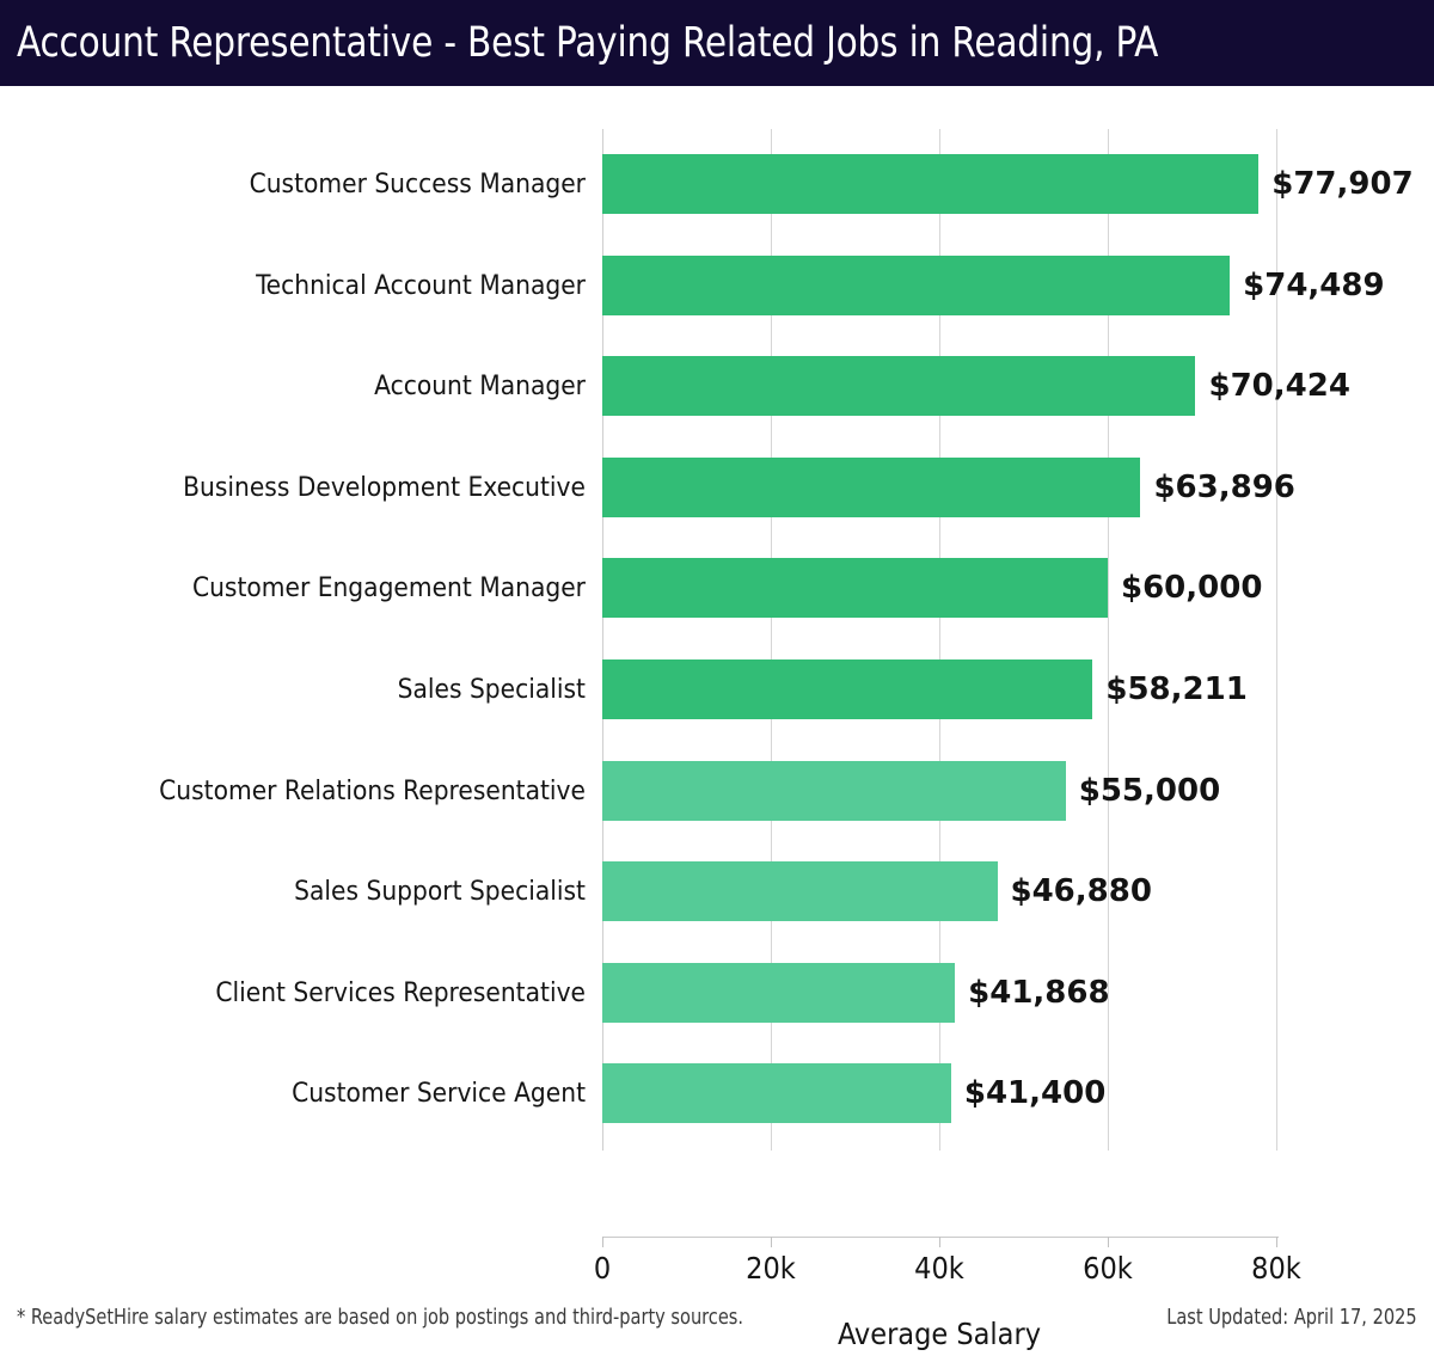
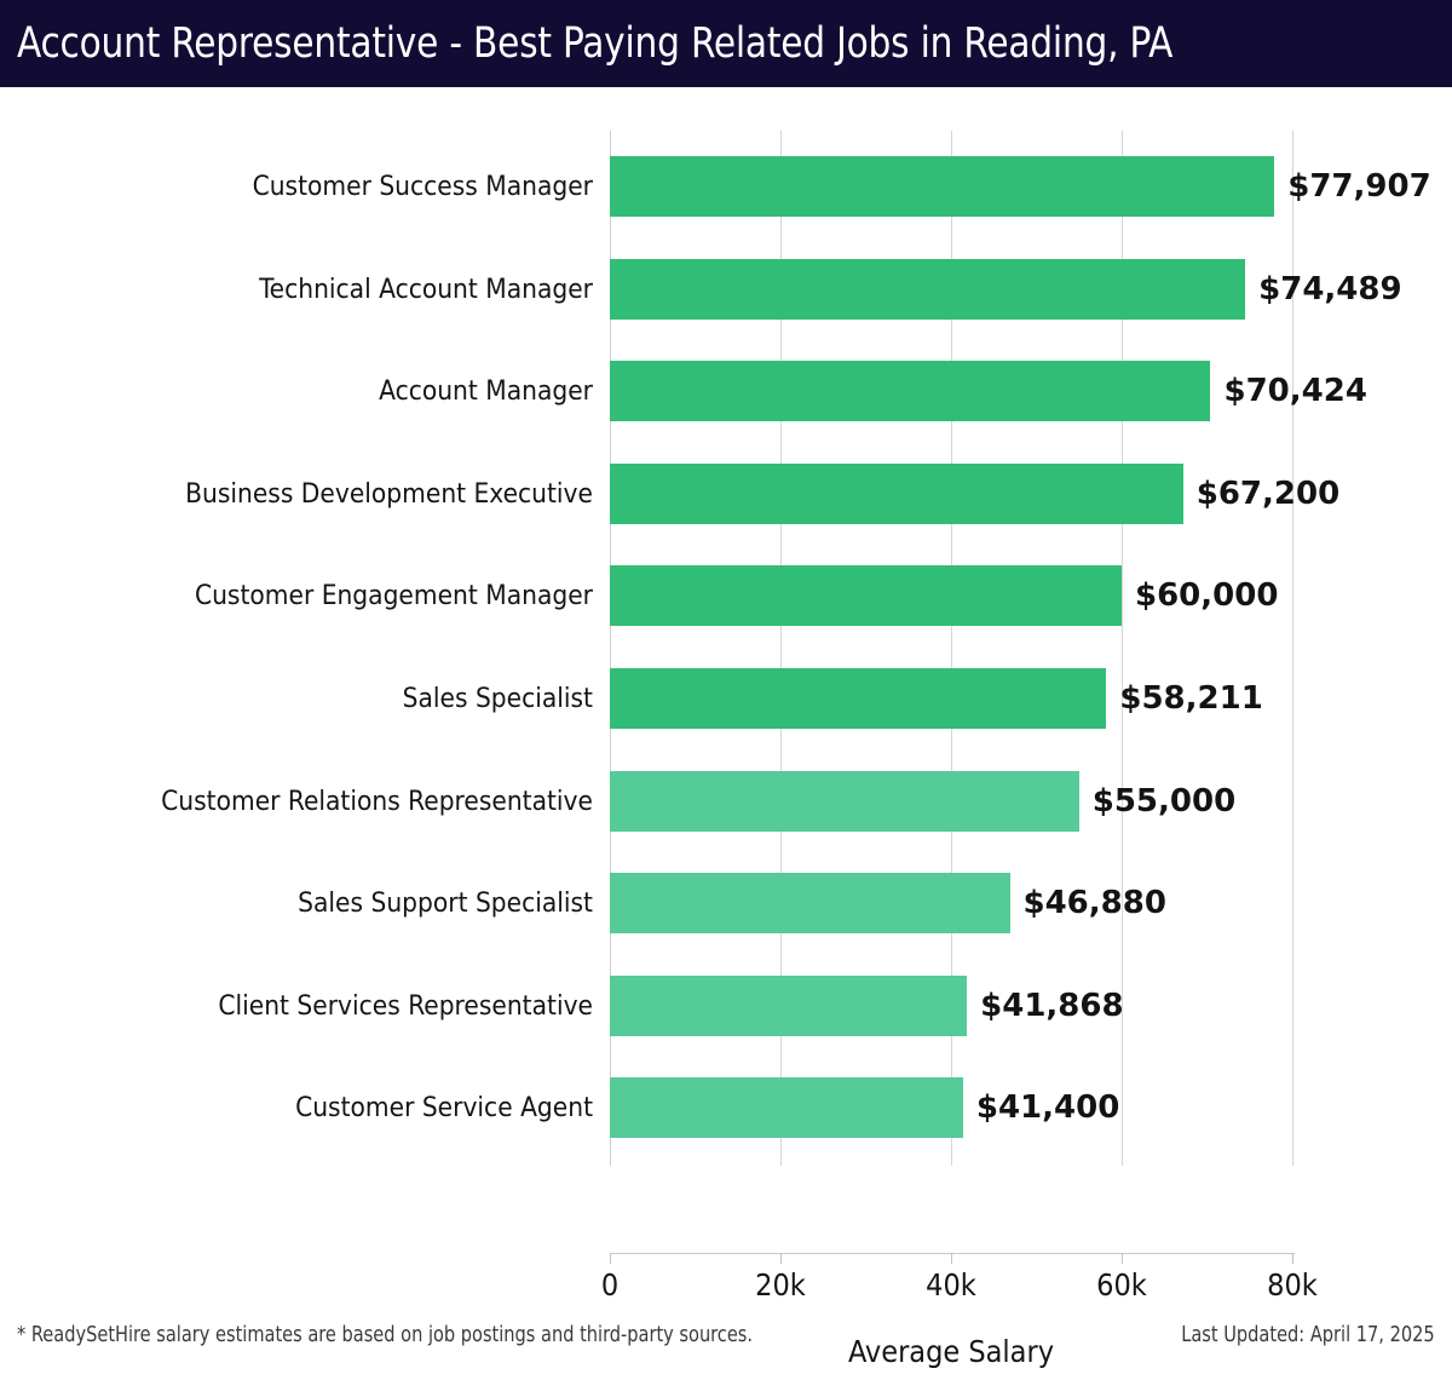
Business Development Executive: $63,896 -> $67,200
